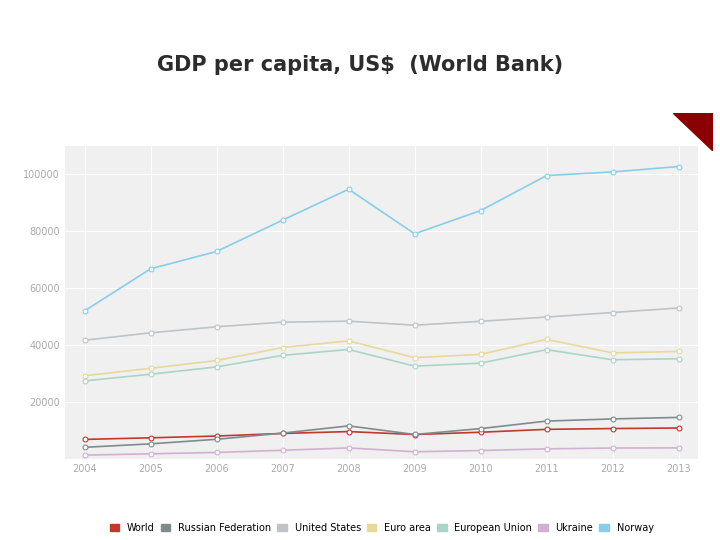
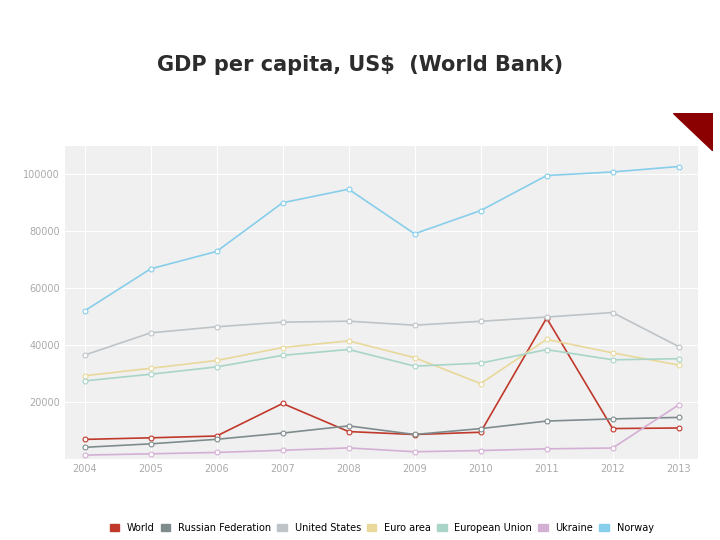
United States/2004: 41700 -> 36500
World/2007: 9000 -> 19500
Norway/2007: 83900 -> 90000
Euro area/2010: 36700 -> 26500
World/2011: 10400 -> 49500
United States/2013: 53000 -> 39500
Euro area/2013: 37800 -> 33000
Ukraine/2013: 3900 -> 19000
